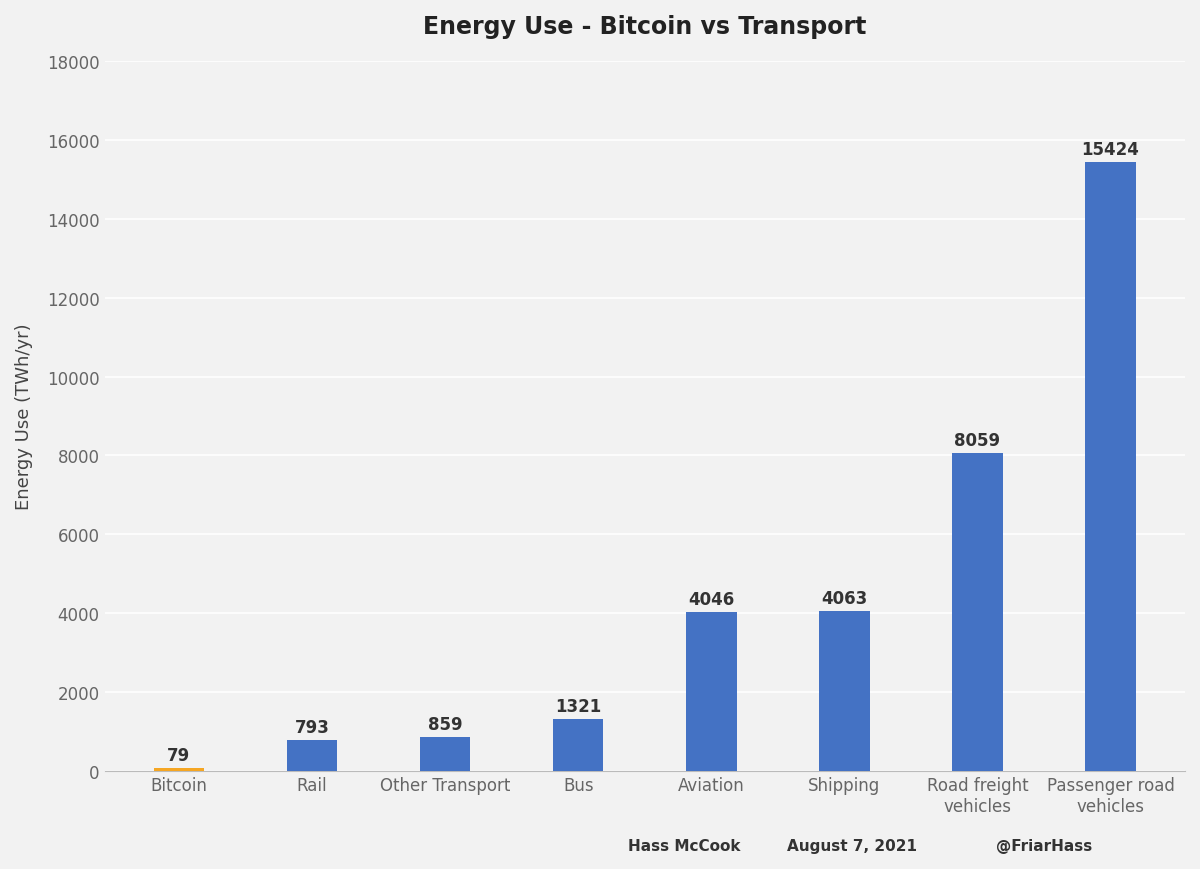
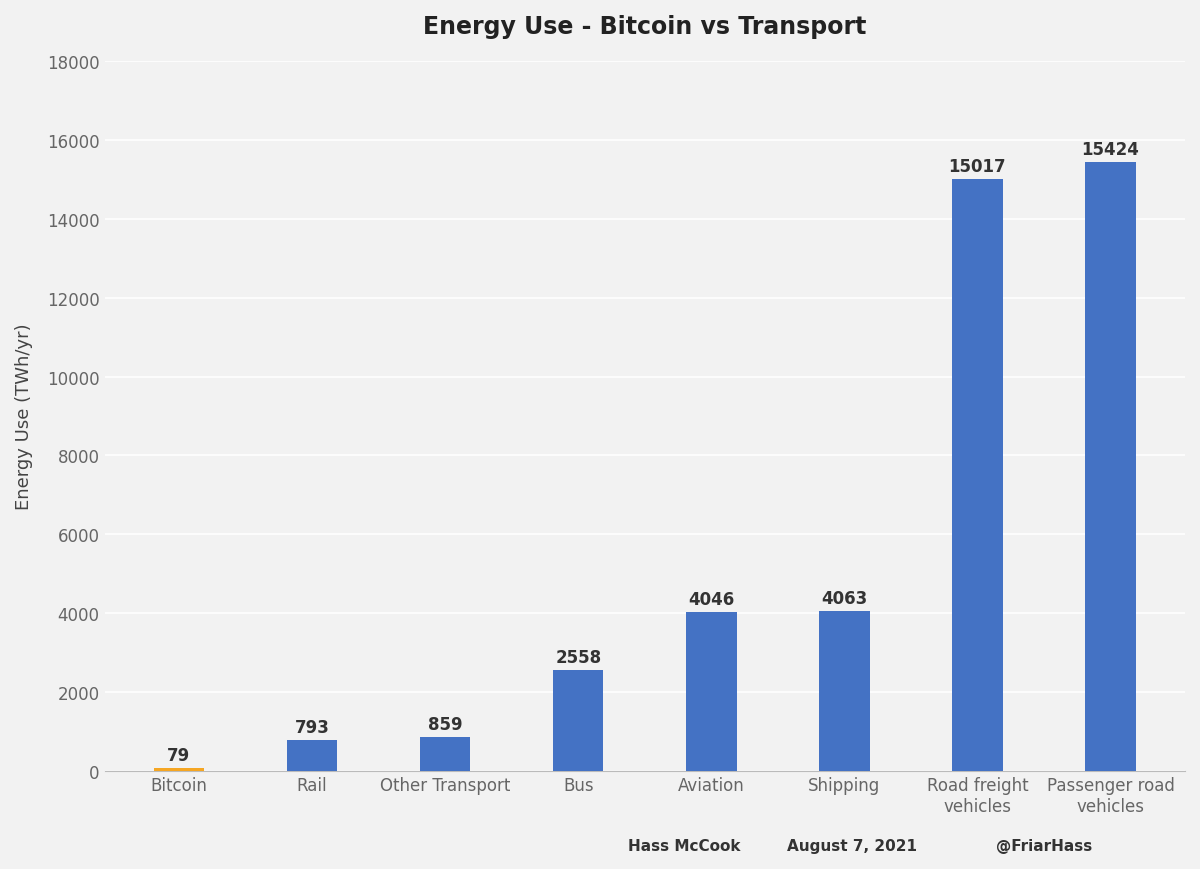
Bus: 1321 -> 2558
Road freight vehicles: 8059 -> 15017
